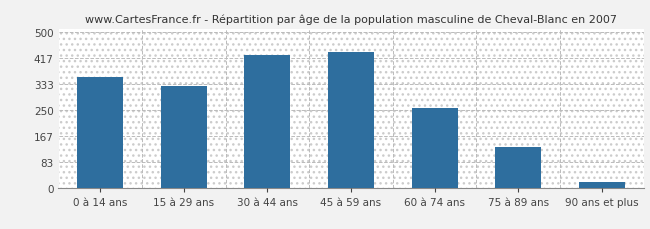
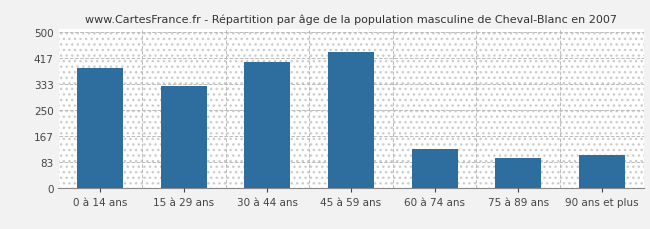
0 à 14 ans: 355 -> 385
30 à 44 ans: 425 -> 405
60 à 74 ans: 257 -> 125
75 à 89 ans: 130 -> 95
90 ans et plus: 18 -> 105
